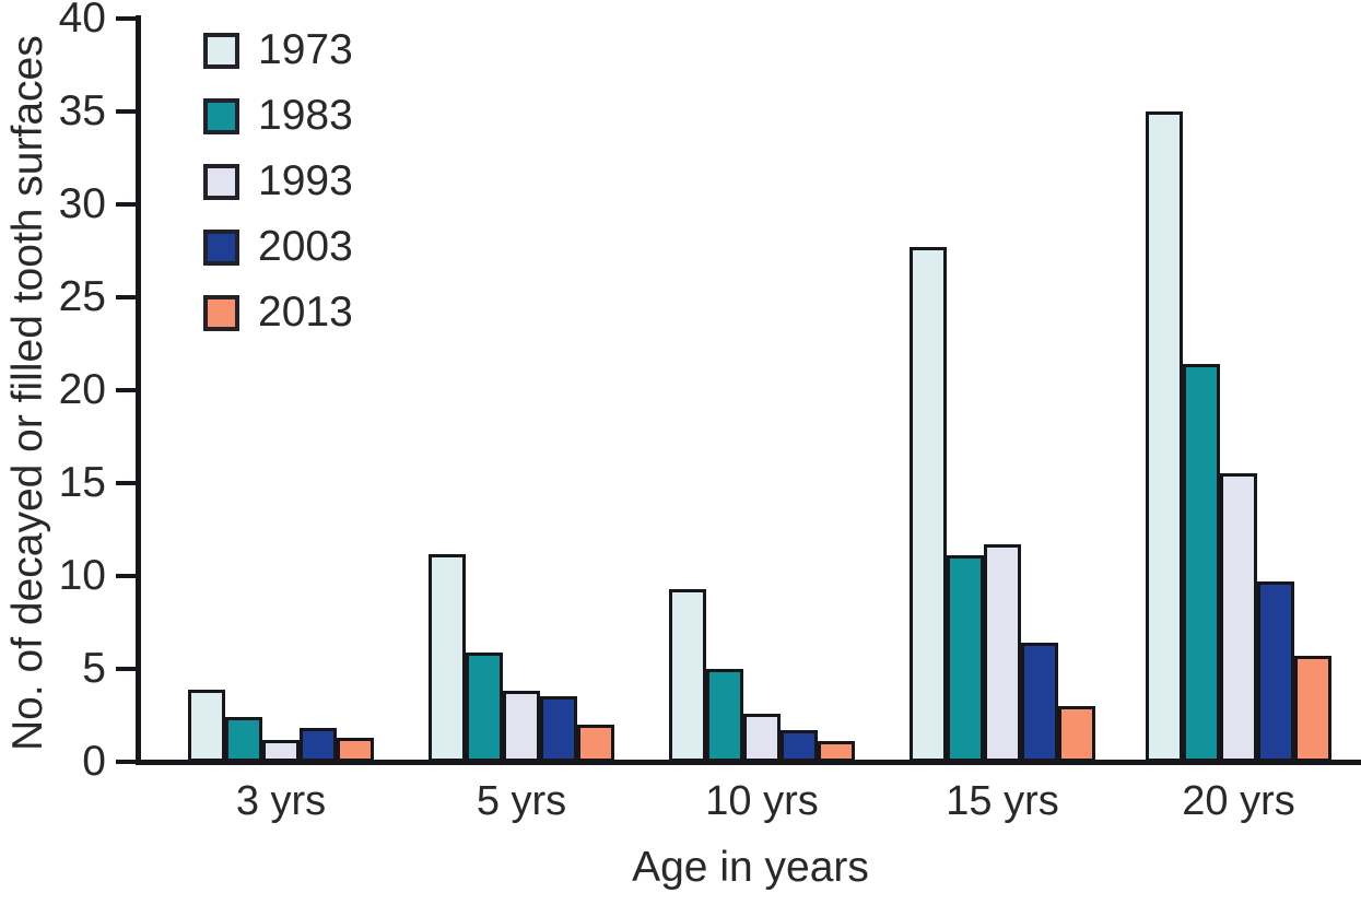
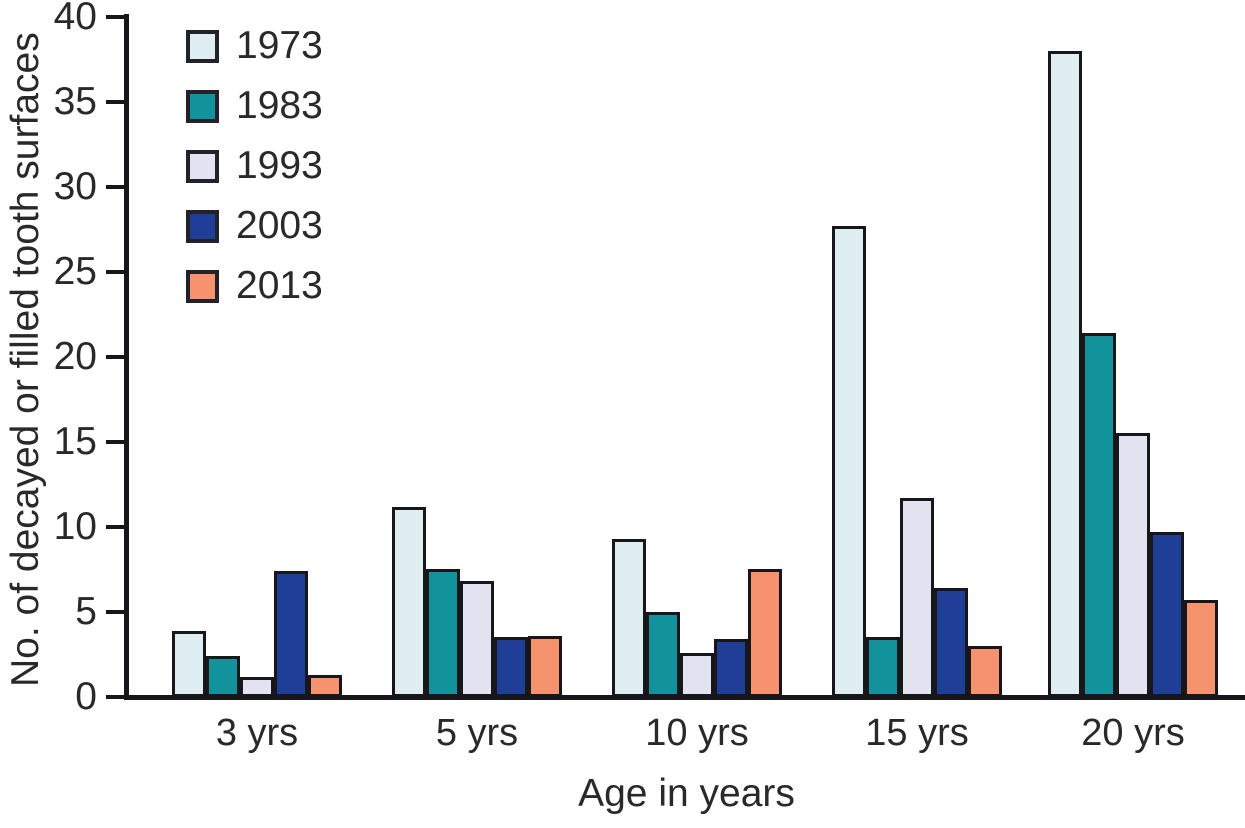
2003/3 yrs: 1.8 -> 7.4
1983/5 yrs: 5.9 -> 7.5
1993/5 yrs: 3.8 -> 6.8
2013/5 yrs: 2.0 -> 3.6
2003/10 yrs: 1.7 -> 3.4
2013/10 yrs: 1.1 -> 7.5
1983/15 yrs: 11.1 -> 3.5
1973/20 yrs: 35.0 -> 38.0
